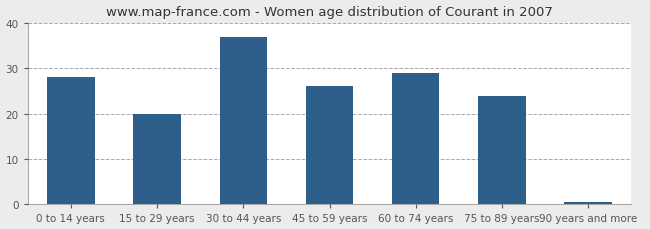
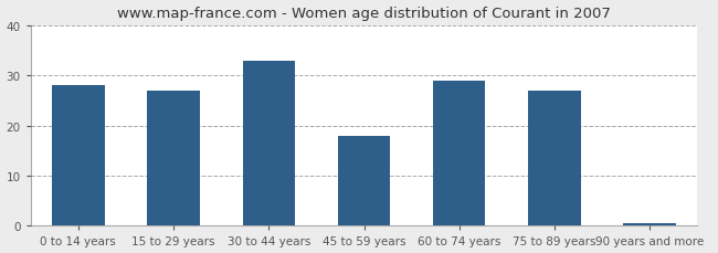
15 to 29 years: 20.0 -> 27.0
30 to 44 years: 37.0 -> 33.0
45 to 59 years: 26.0 -> 18.0
75 to 89 years: 24.0 -> 27.0
